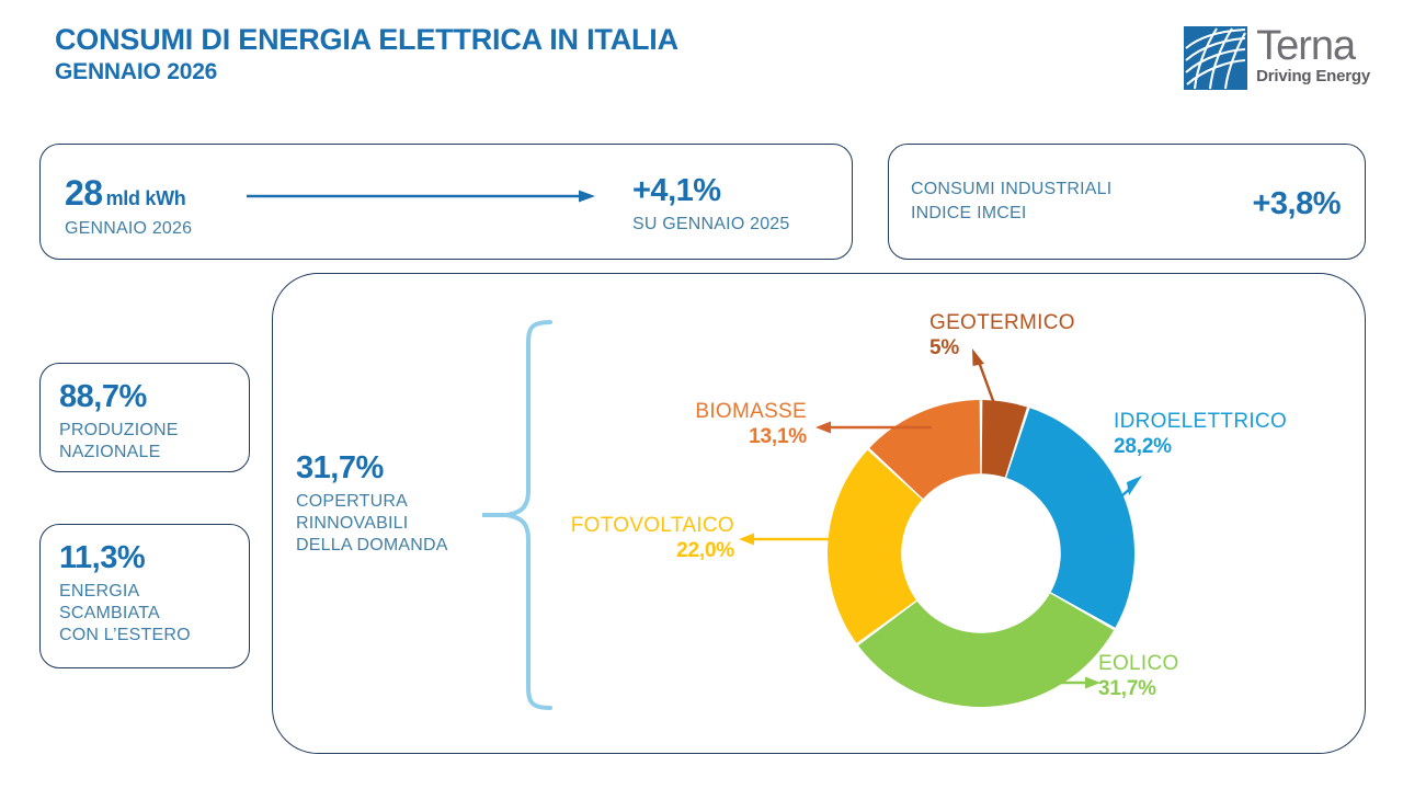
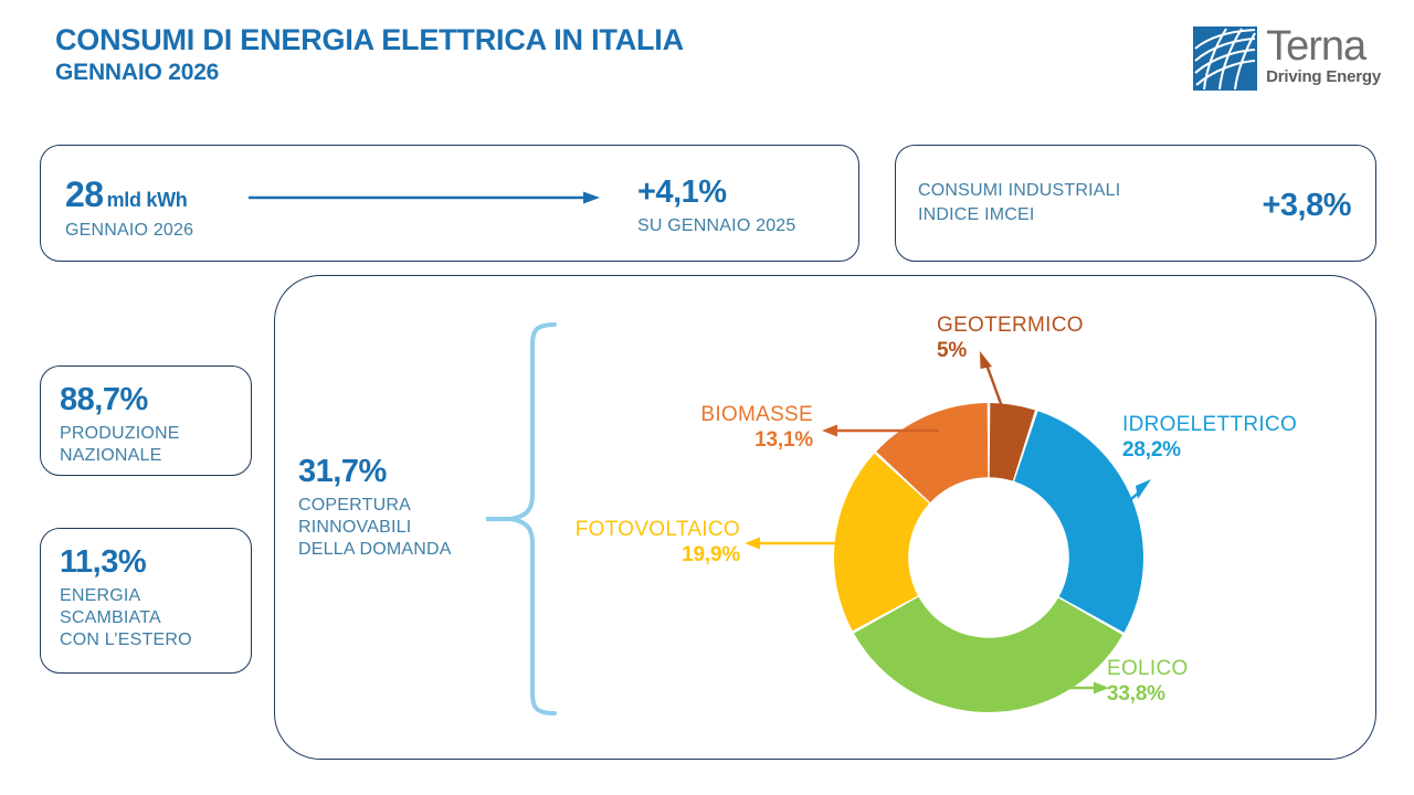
EOLICO: 31,7% -> 33,8%
FOTOVOLTAICO: 22,0% -> 19,9%
